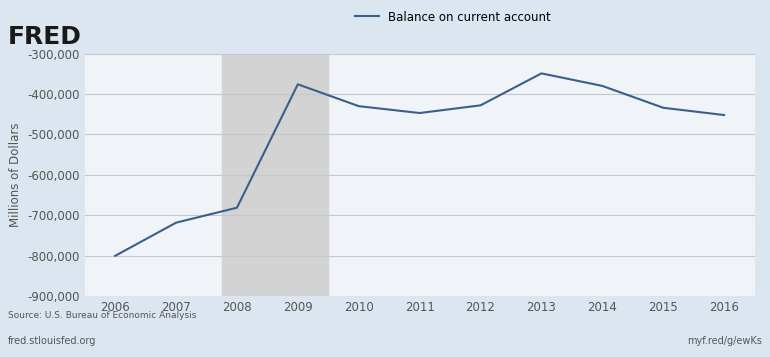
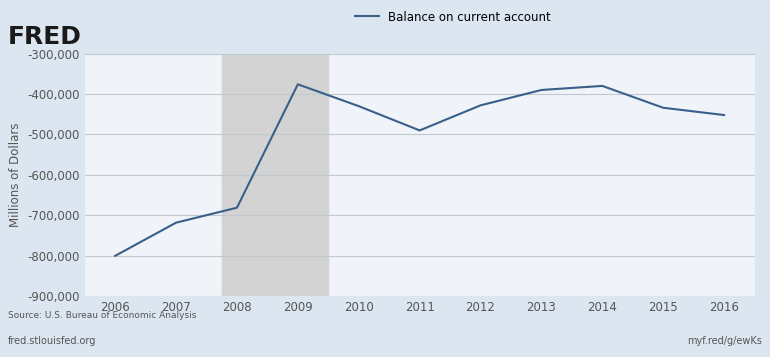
2011: -447,000 -> -490,000
2013: -349,000 -> -390,000
